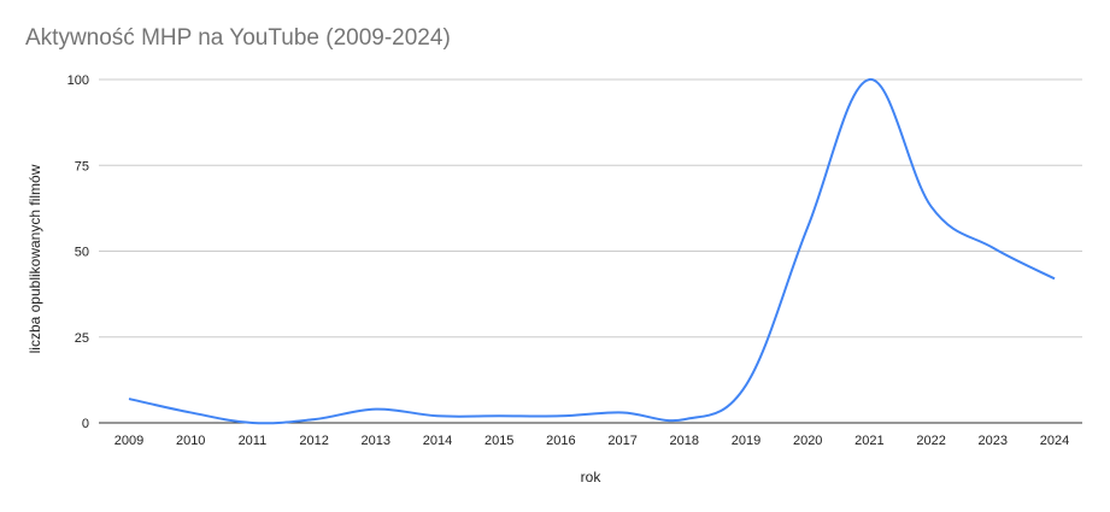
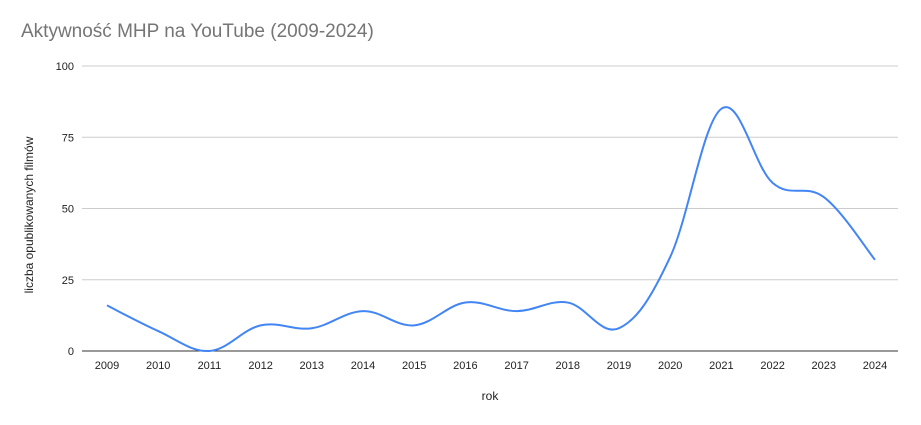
2009: 7 -> 16
2010: 3 -> 7
2012: 1 -> 9
2013: 4 -> 8
2014: 2 -> 14
2015: 2 -> 9
2016: 2 -> 17
2017: 3 -> 14
2018: 1 -> 17
2019: 11 -> 8
2020: 57 -> 33
2021: 100 -> 85
2022: 63 -> 59
2023: 51 -> 54
2024: 42 -> 32
